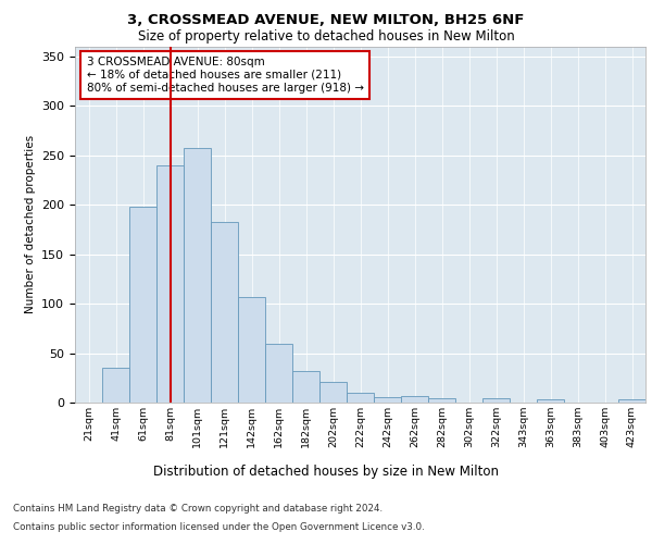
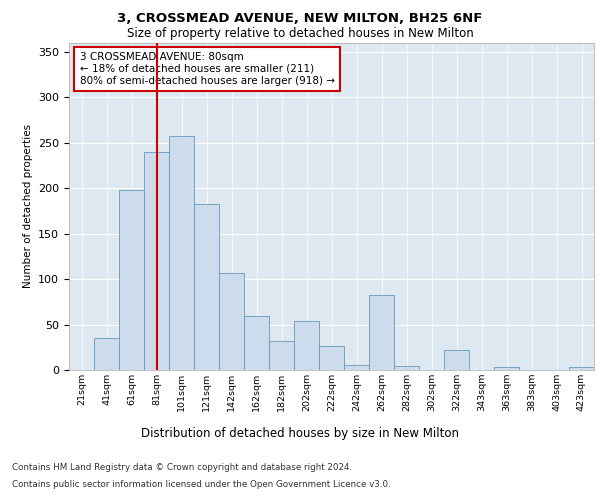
202sqm: 21 -> 54
222sqm: 10 -> 26
262sqm: 7 -> 82
322sqm: 4 -> 22
